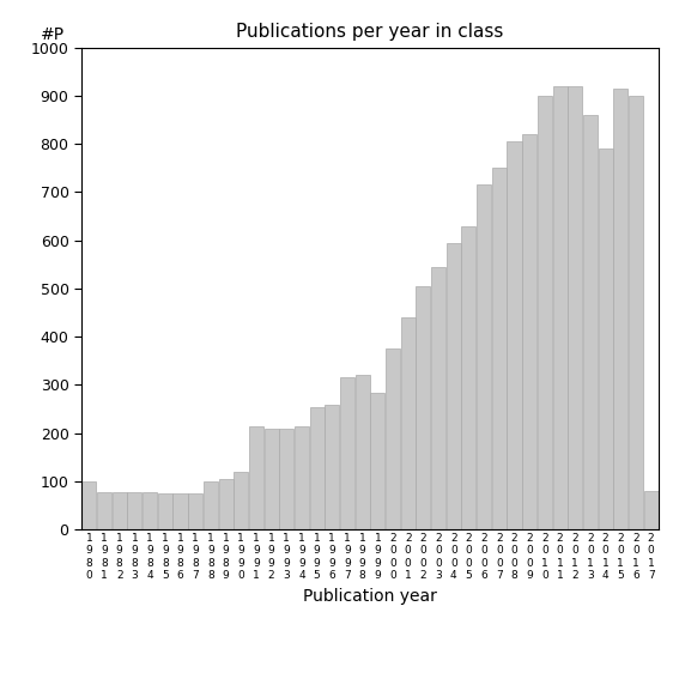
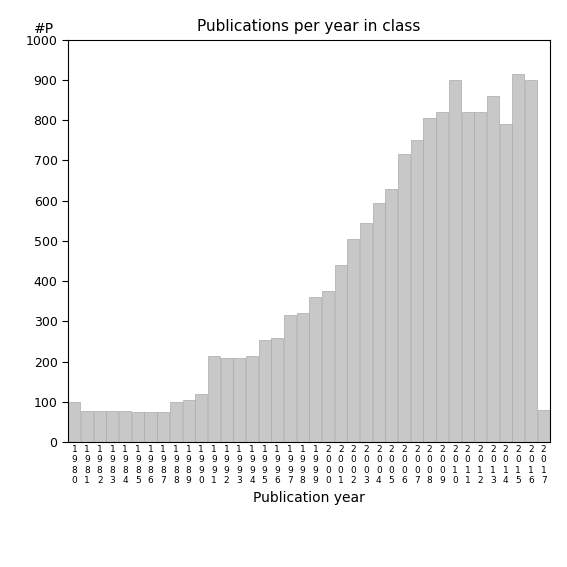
1 9 9 9: 285 -> 360
2 0 1 1: 920 -> 820
2 0 1 2: 920 -> 820
